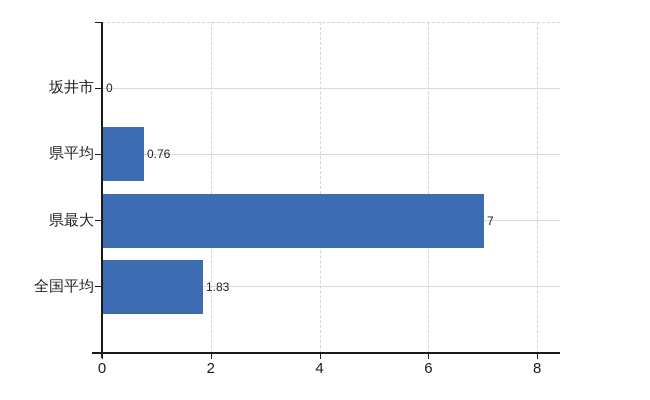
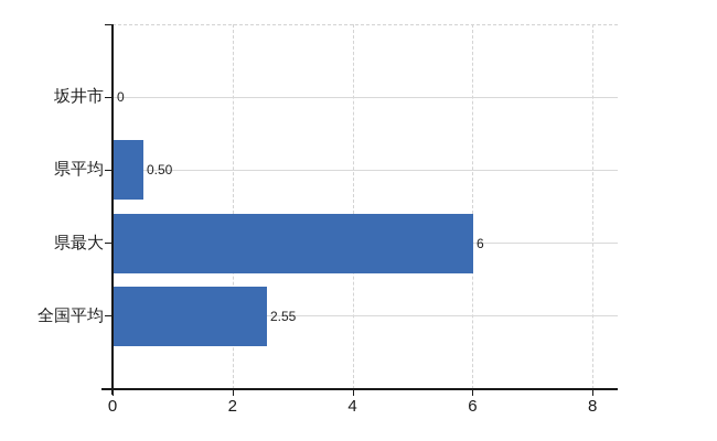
県平均: 0.76 -> 0.50
県最大: 7 -> 6
全国平均: 1.83 -> 2.55
